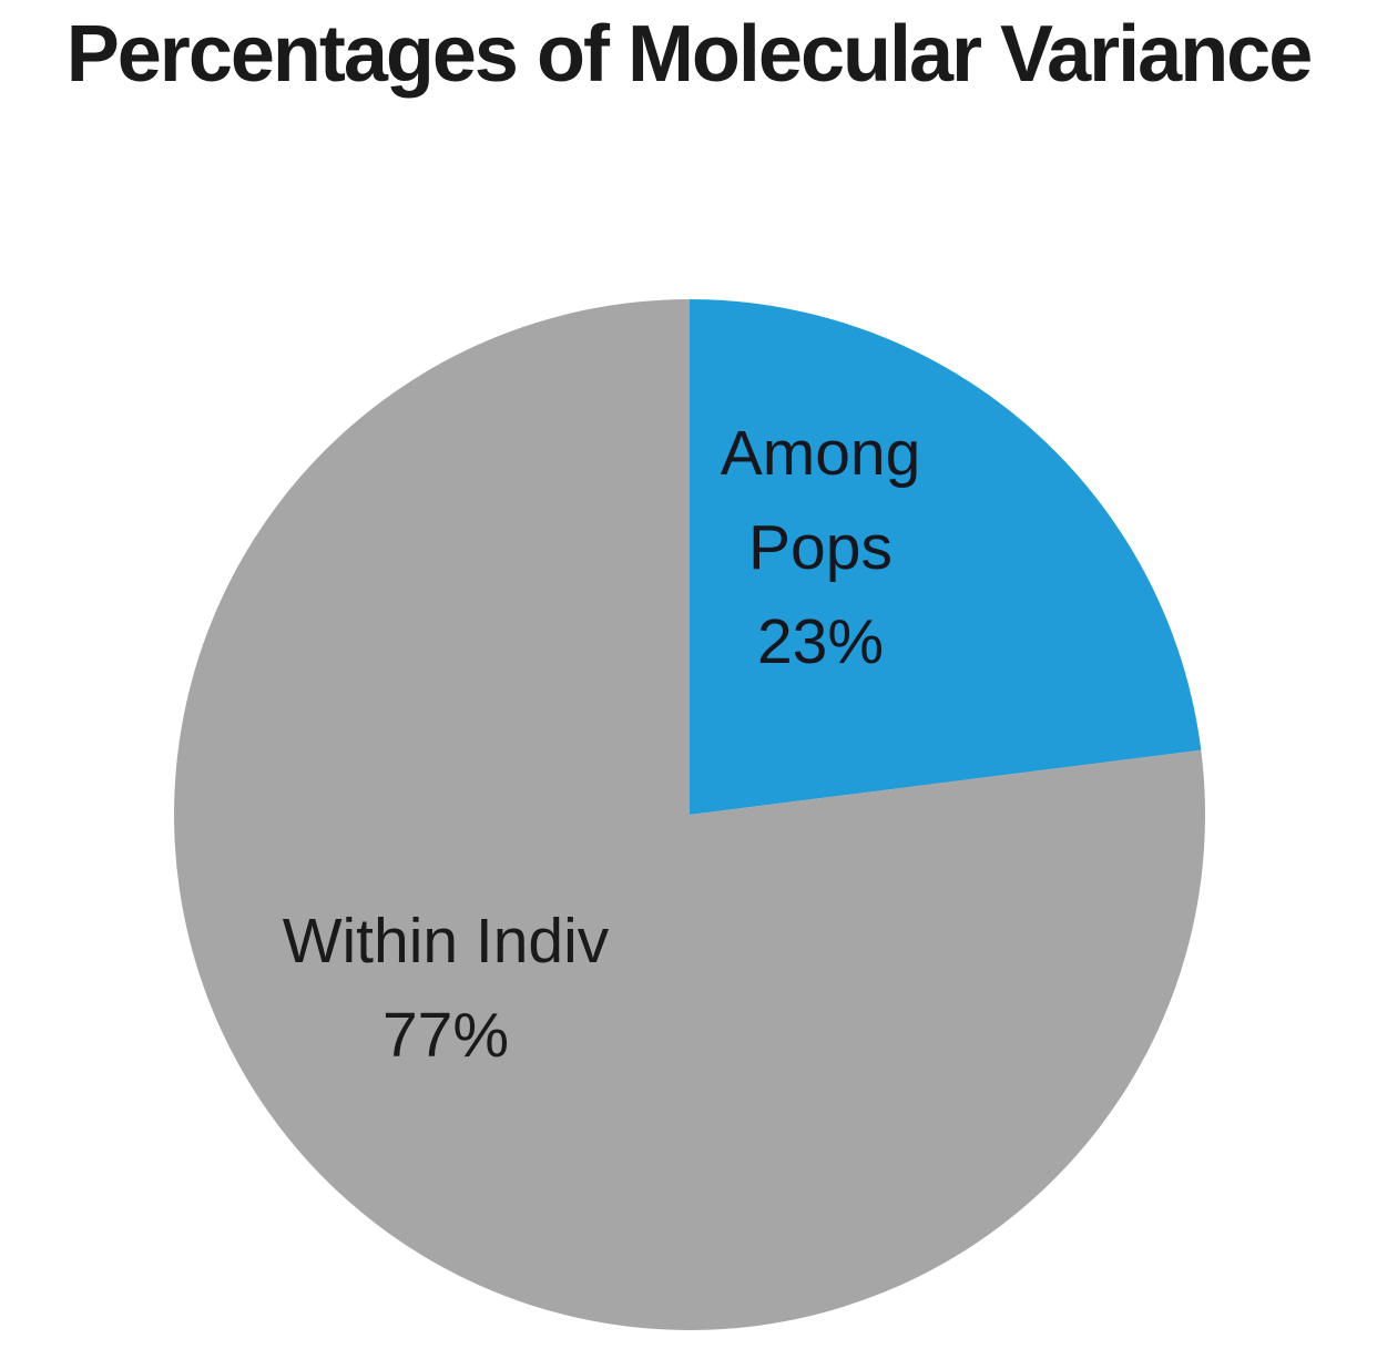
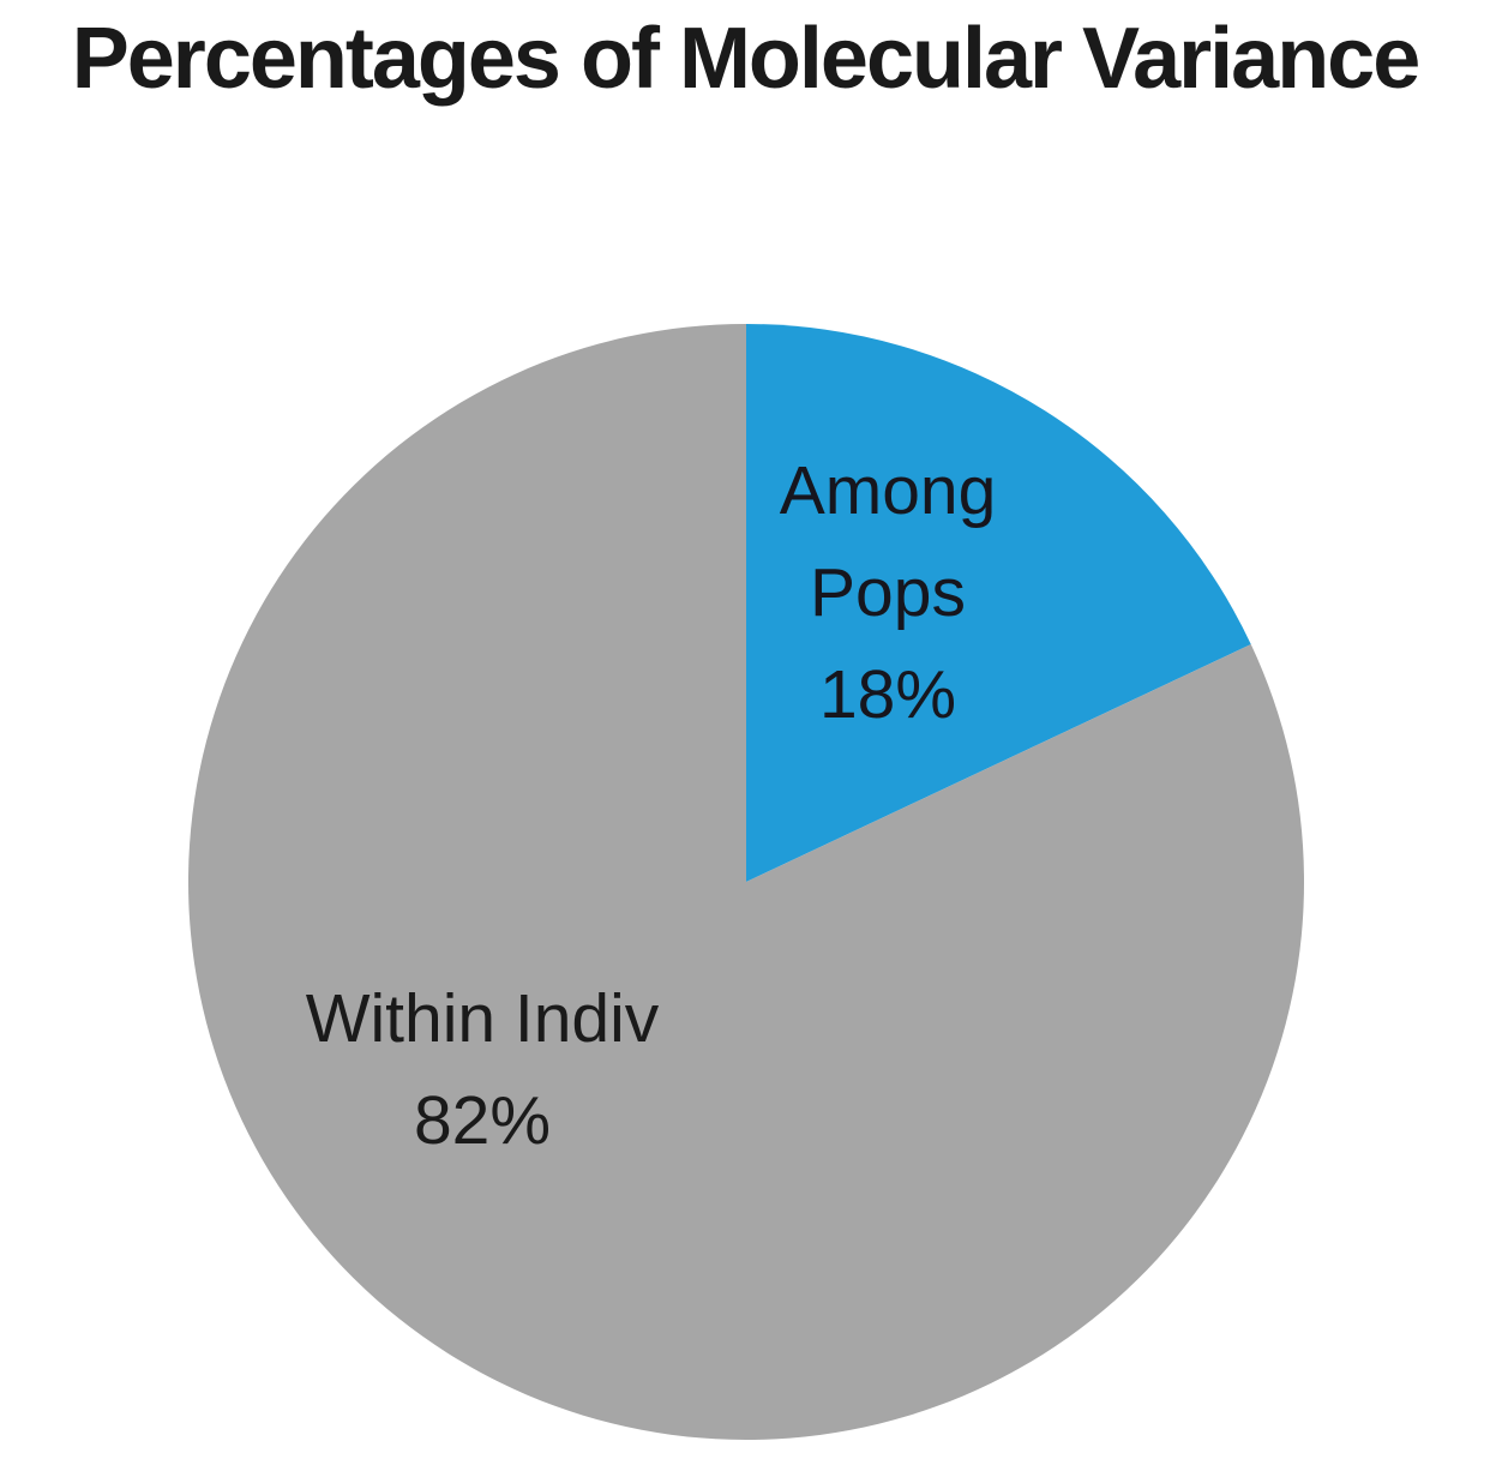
Among Pops: 23% -> 18%
Within Indiv: 77% -> 82%
